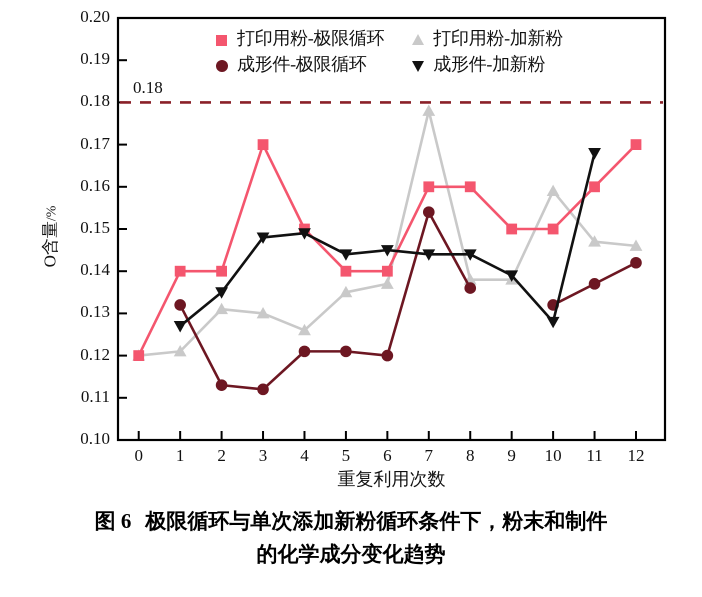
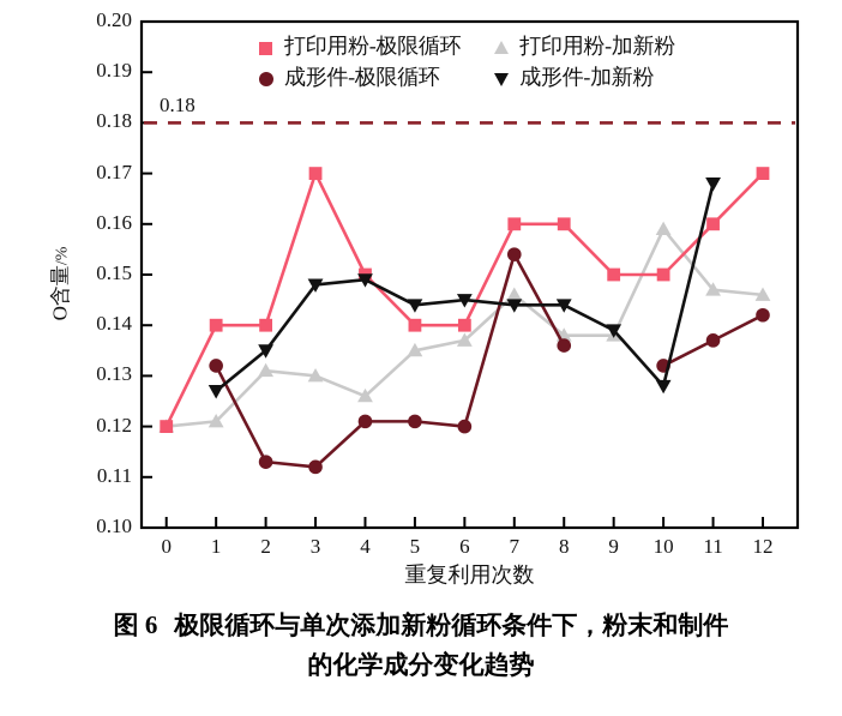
打印用粉-加新粉/7: 0.178 -> 0.146
